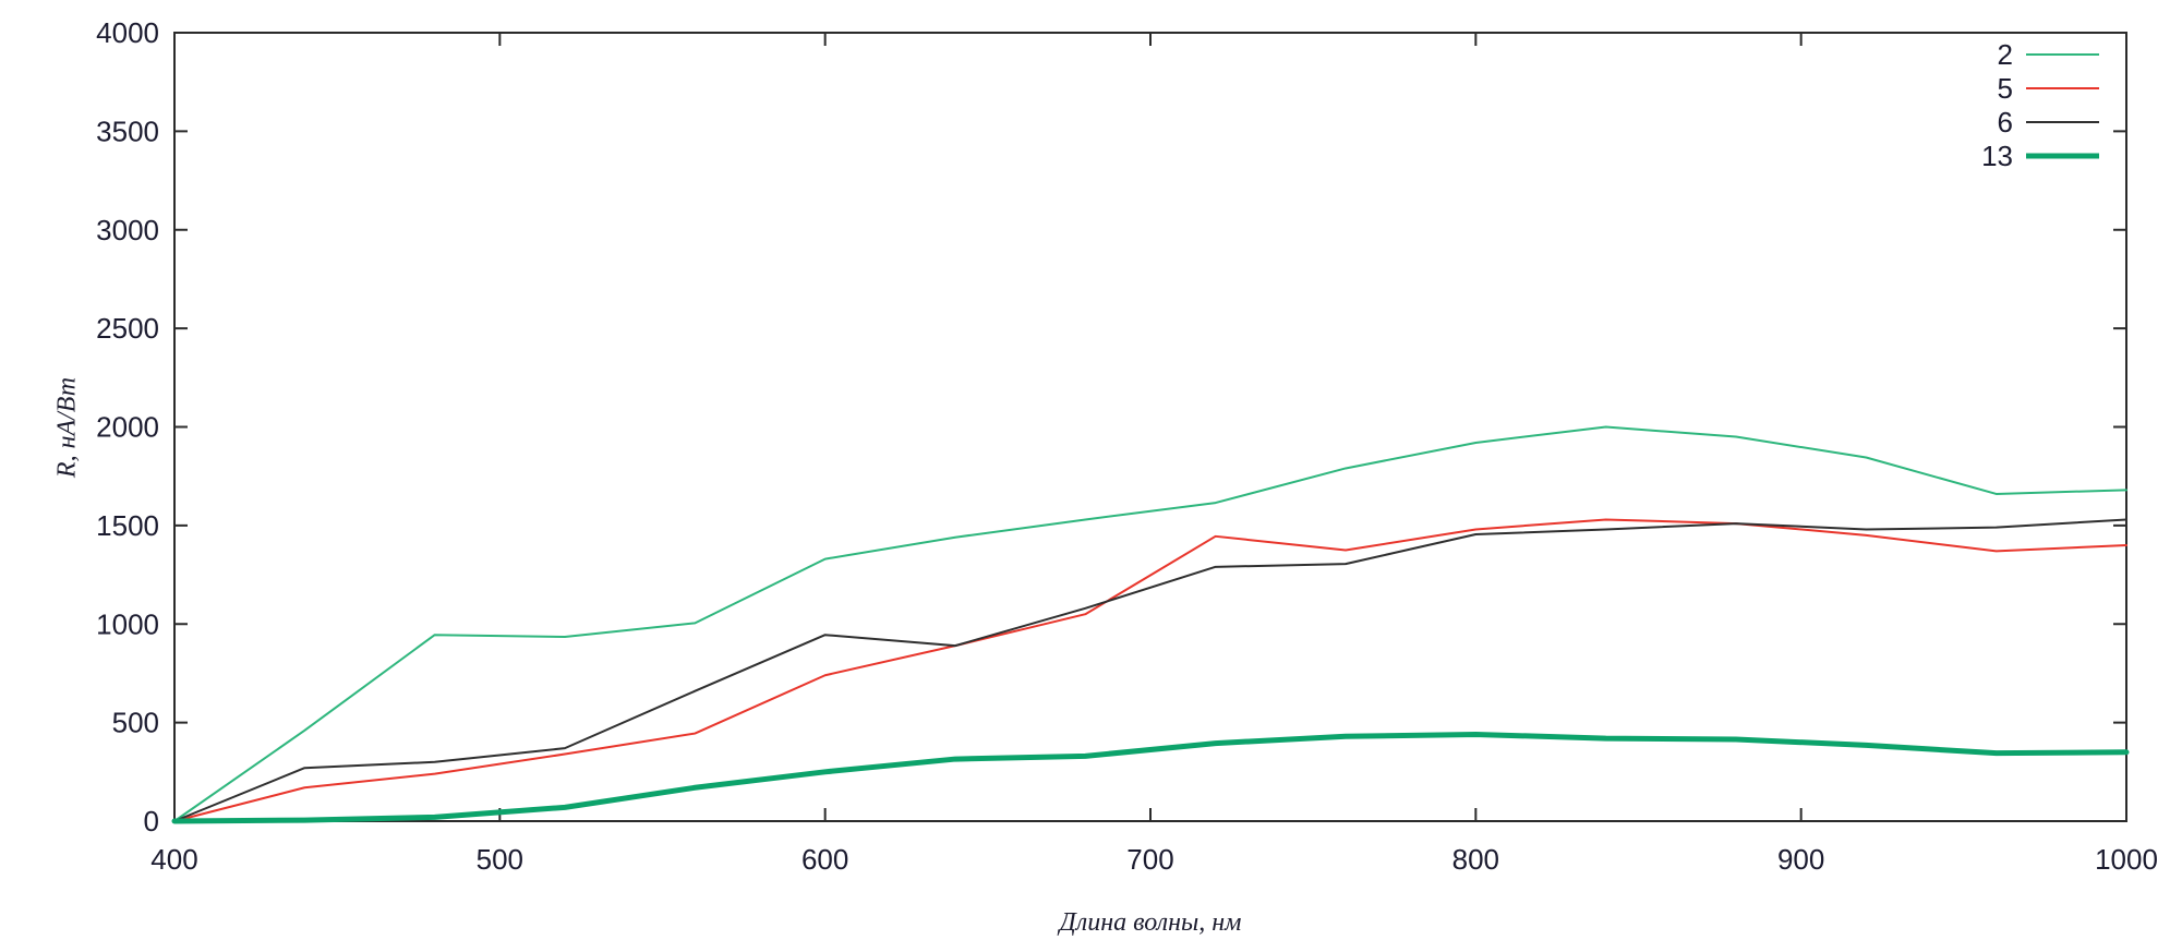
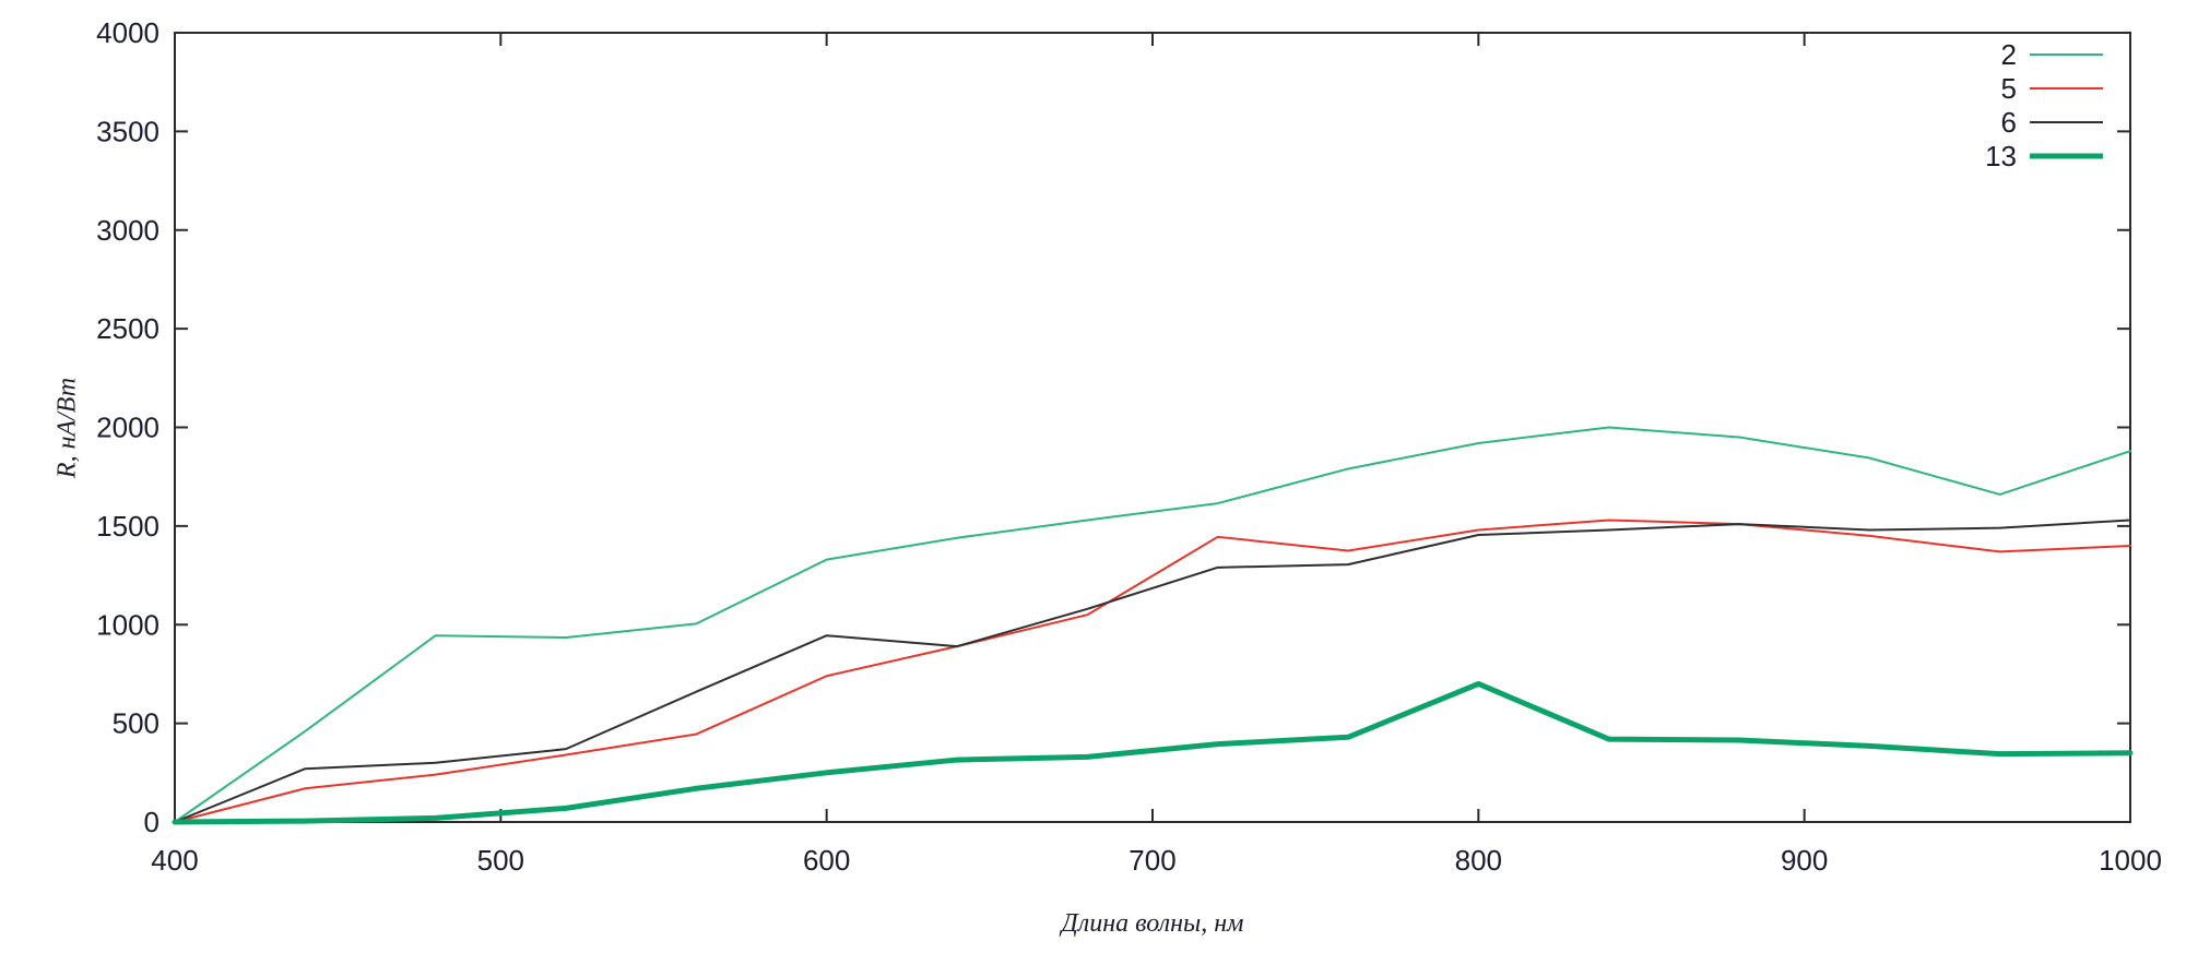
13/800: 440 -> 700
2/1000: 1680 -> 1880
